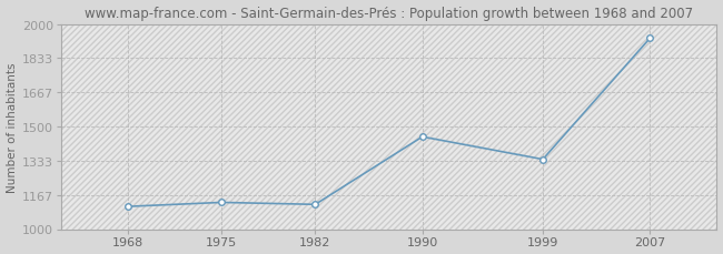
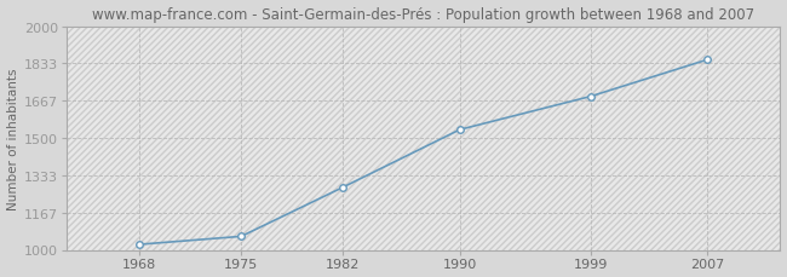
1968: 1110 -> 1020
1975: 1130 -> 1060
1982: 1120 -> 1280
1990: 1450 -> 1540
1999: 1340 -> 1690
2007: 1930 -> 1850
